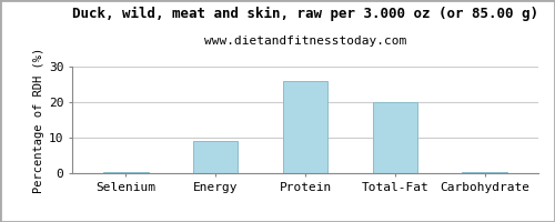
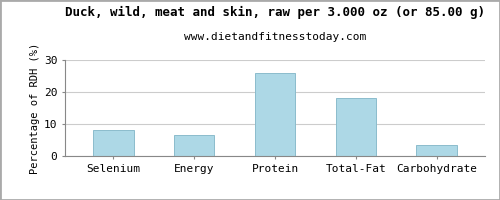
Selenium: 0.3 -> 8.0
Energy: 9.0 -> 6.5
Total-Fat: 20.0 -> 18.0
Carbohydrate: 0.2 -> 3.5
